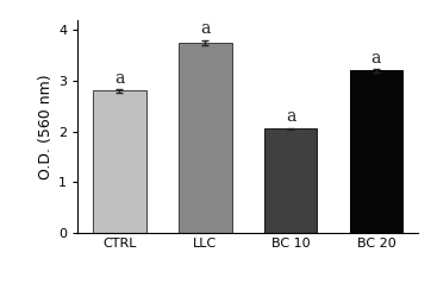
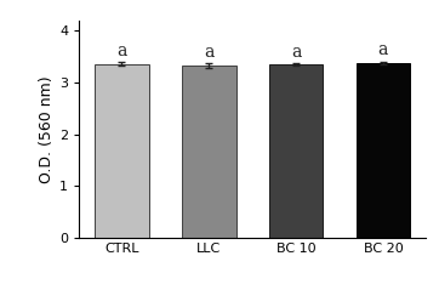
CTRL: 2.80 -> 3.36
LLC: 3.75 -> 3.32
BC 10: 2.05 -> 3.35
BC 20: 3.20 -> 3.37
